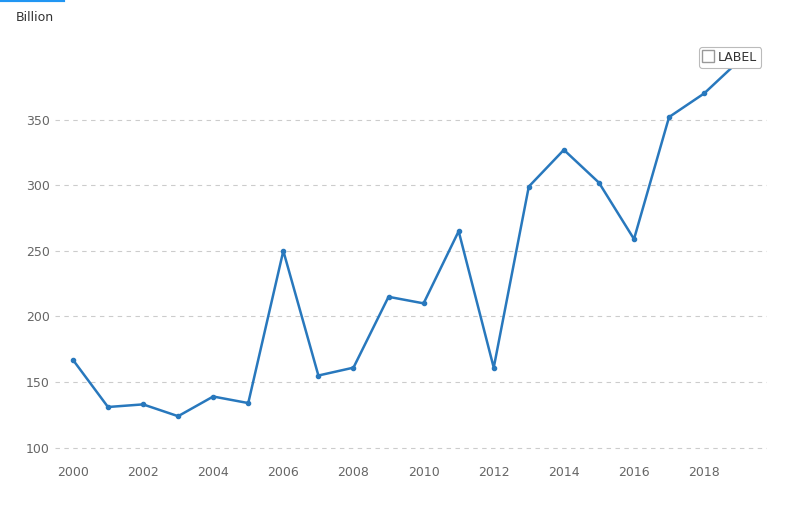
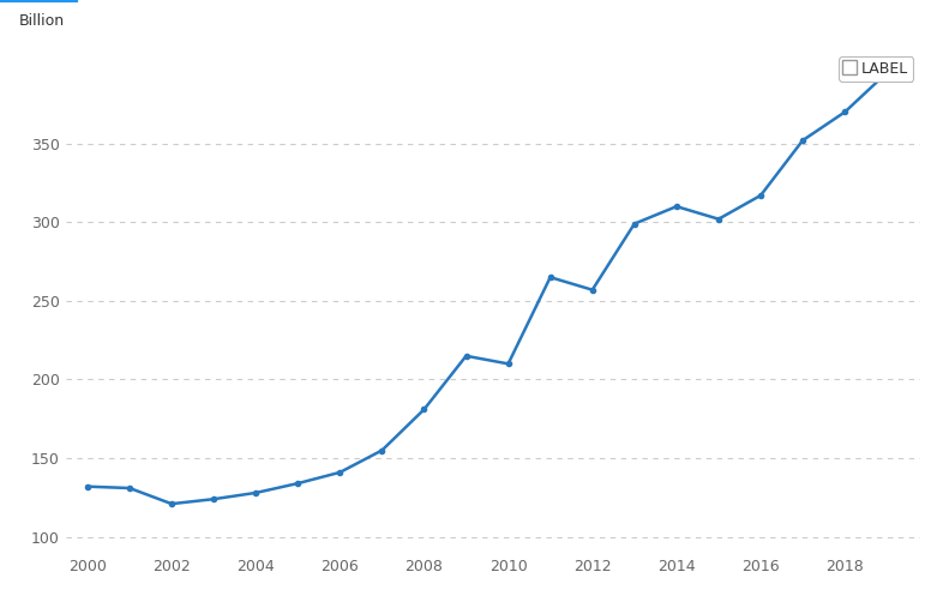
2000: 167 -> 132
2002: 133 -> 121
2004: 139 -> 128
2006: 250 -> 141
2008: 161 -> 181
2012: 161 -> 257
2014: 327 -> 310
2016: 259 -> 317
